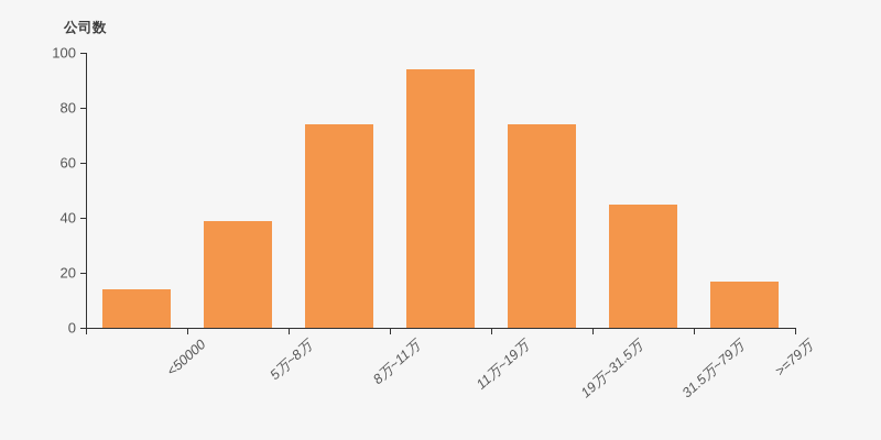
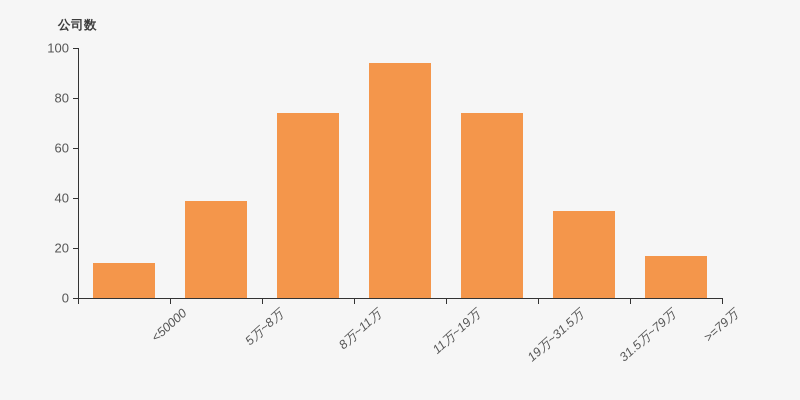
31.5万~79万: 45 -> 35
